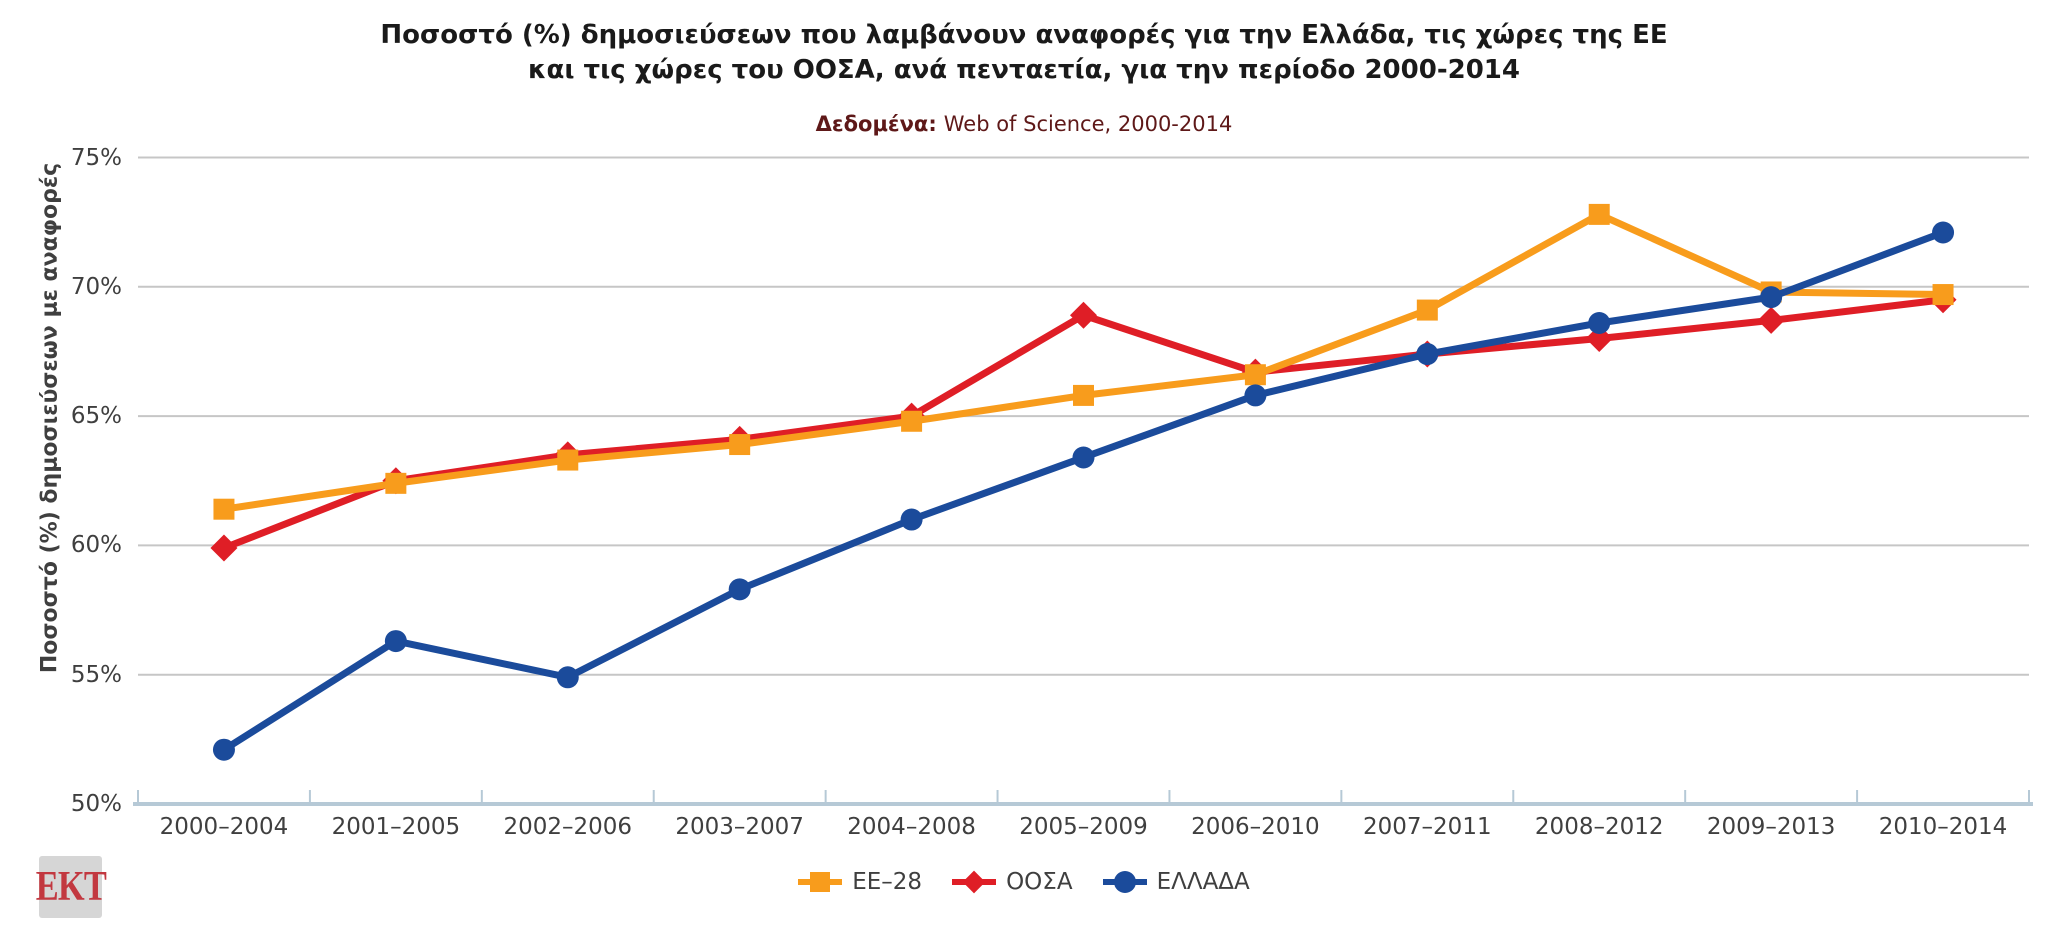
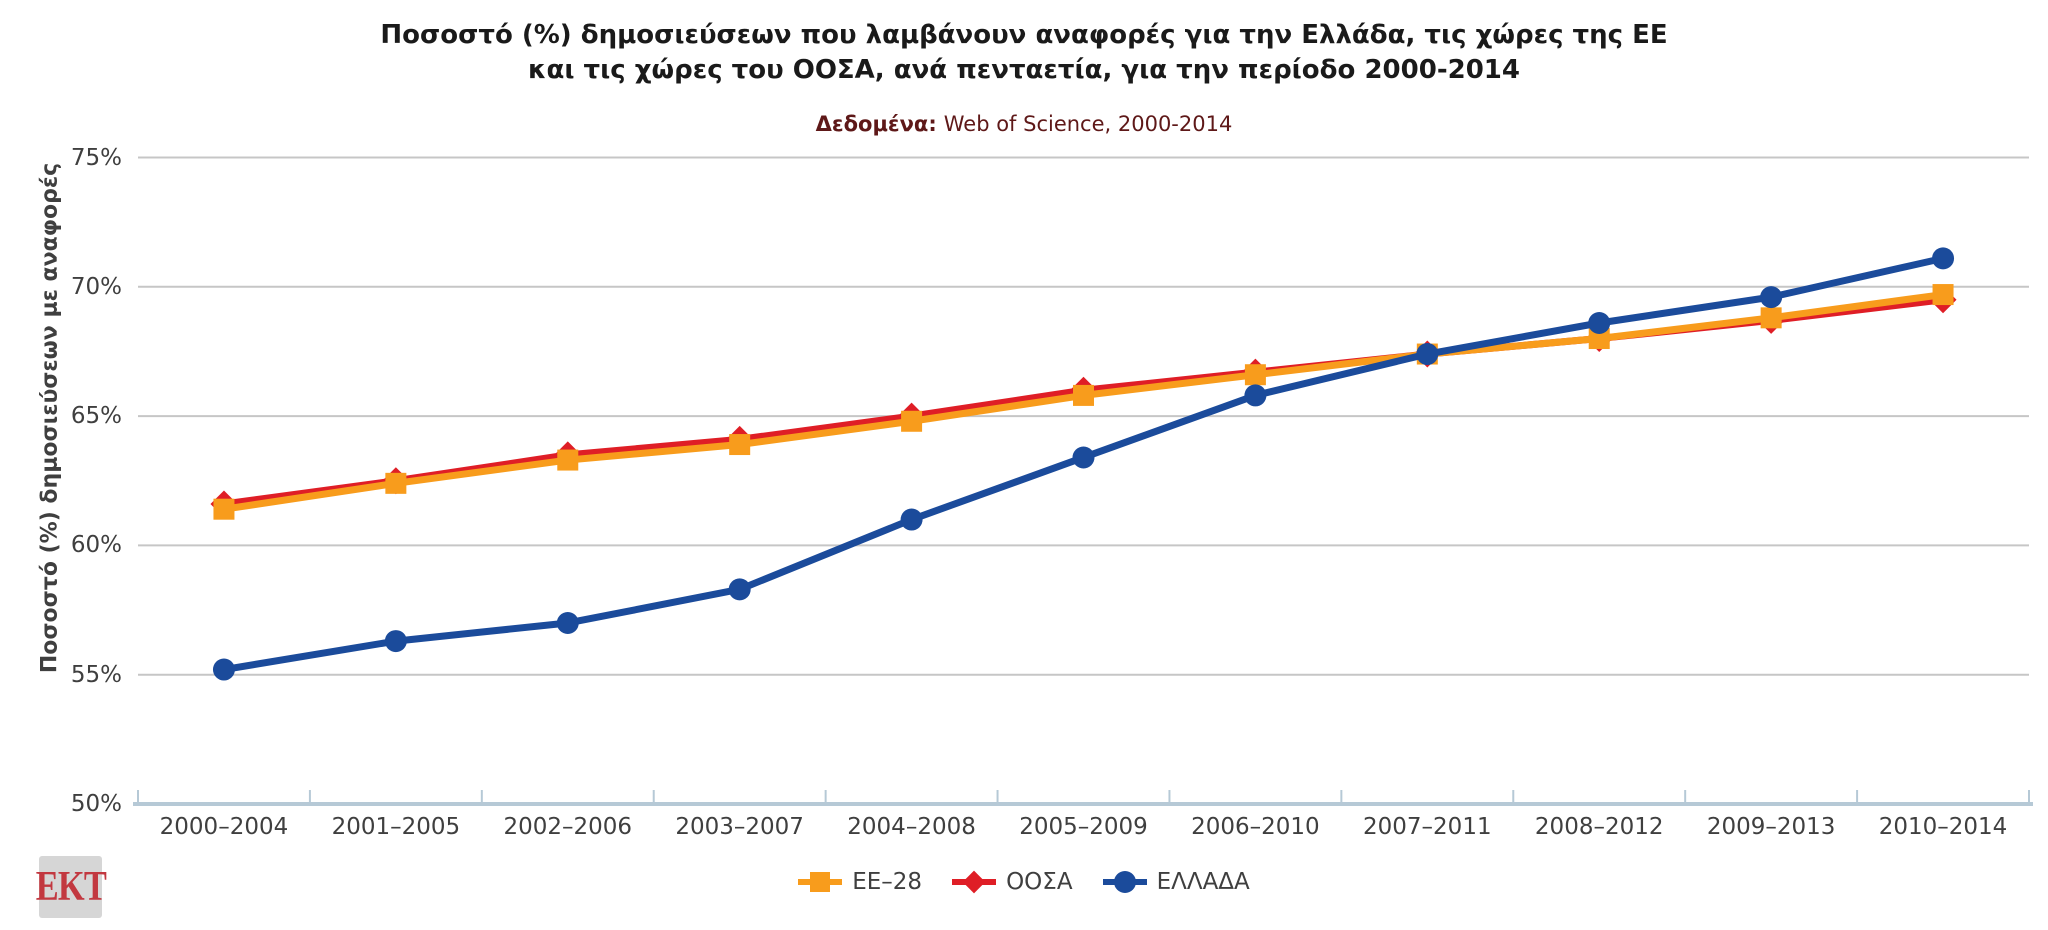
ΟΟΣΑ/2000–2004: 59.9% -> 61.6%
ΕΛΛΑΔΑ/2000–2004: 52.1% -> 55.2%
ΕΛΛΑΔΑ/2002–2006: 54.9% -> 57.0%
ΟΟΣΑ/2005–2009: 68.9% -> 66.0%
EE–28/2007–2011: 69.1% -> 67.4%
EE–28/2008–2012: 72.8% -> 68.0%
EE–28/2009–2013: 69.8% -> 68.8%
ΕΛΛΑΔΑ/2010–2014: 72.1% -> 71.1%
